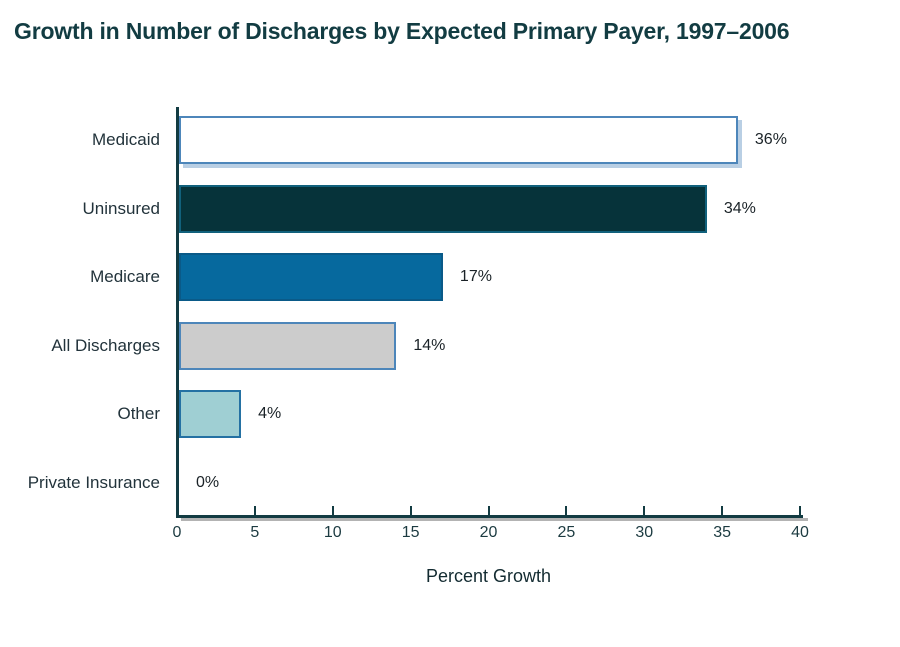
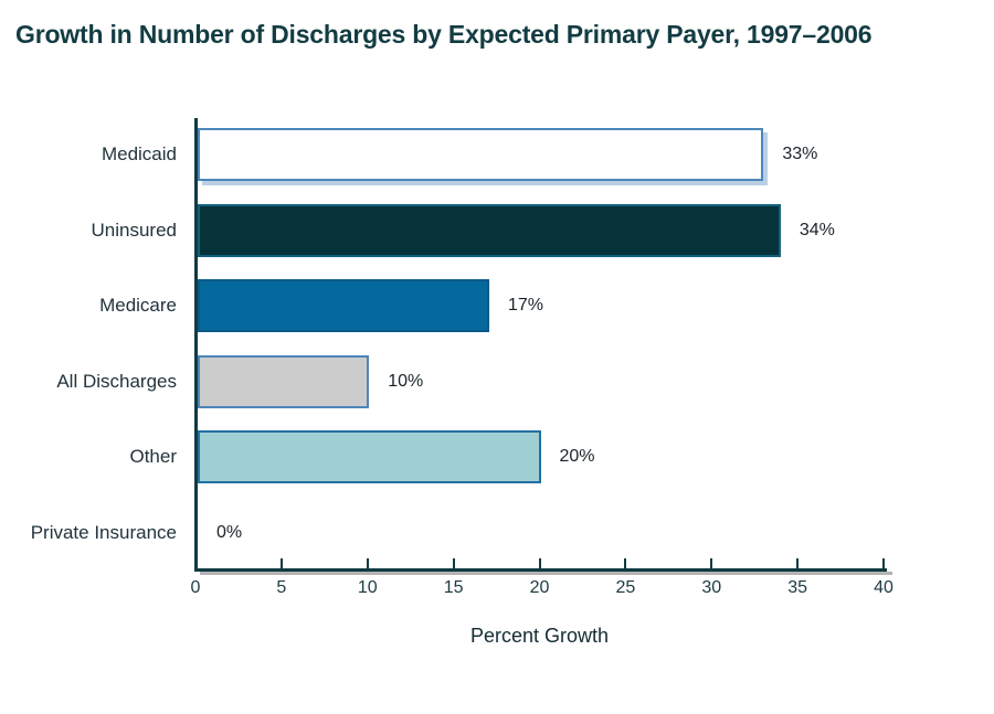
Medicaid: 36% -> 33%
All Discharges: 14% -> 10%
Other: 4% -> 20%
